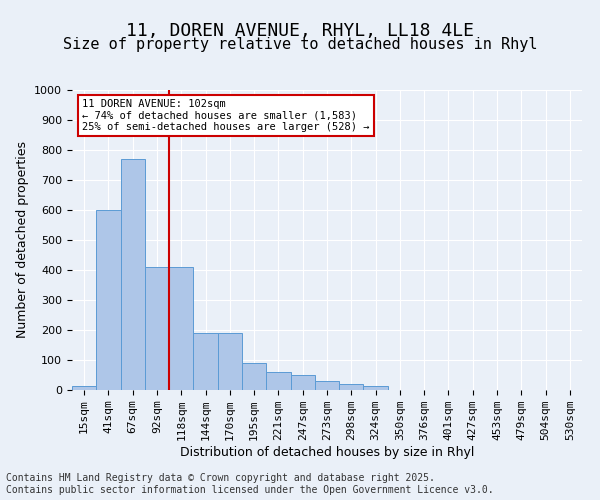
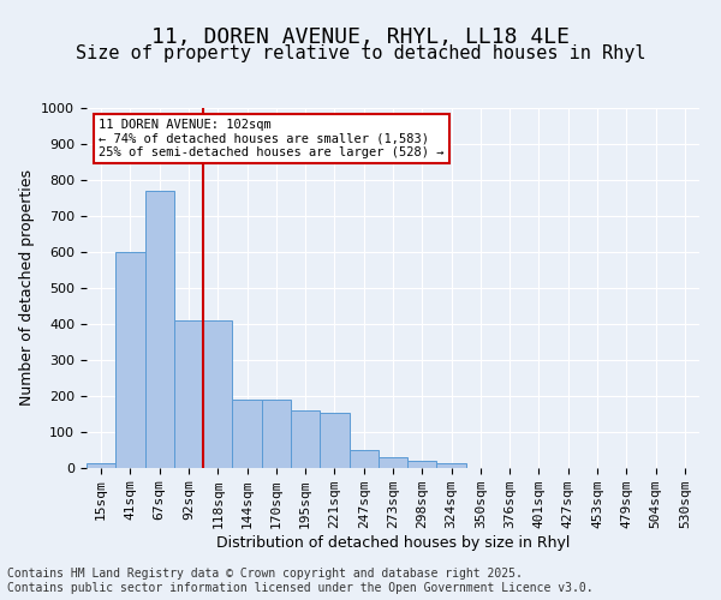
195sqm: 90 -> 160
221sqm: 60 -> 155
